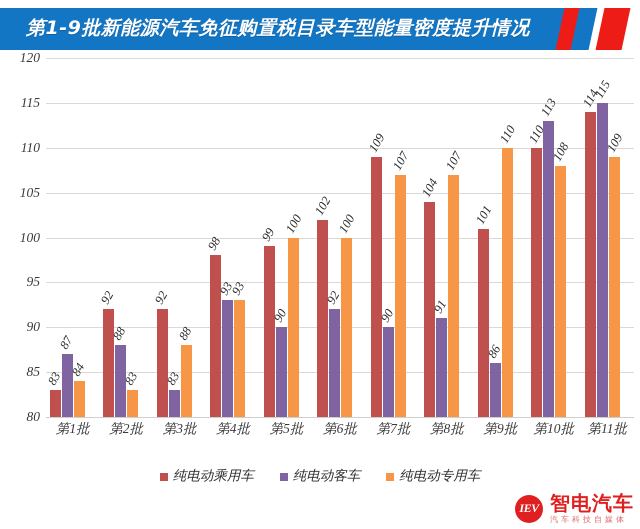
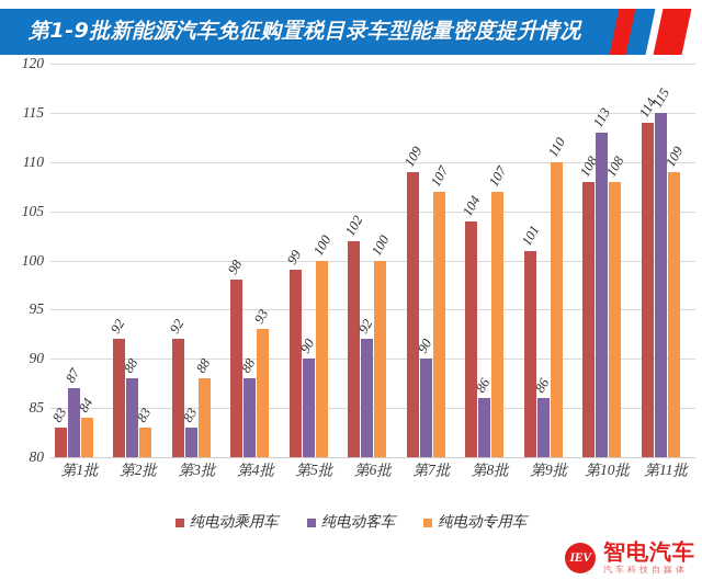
纯电动客车/第4批: 93 -> 88
纯电动客车/第8批: 91 -> 86
纯电动乘用车/第10批: 110 -> 108
